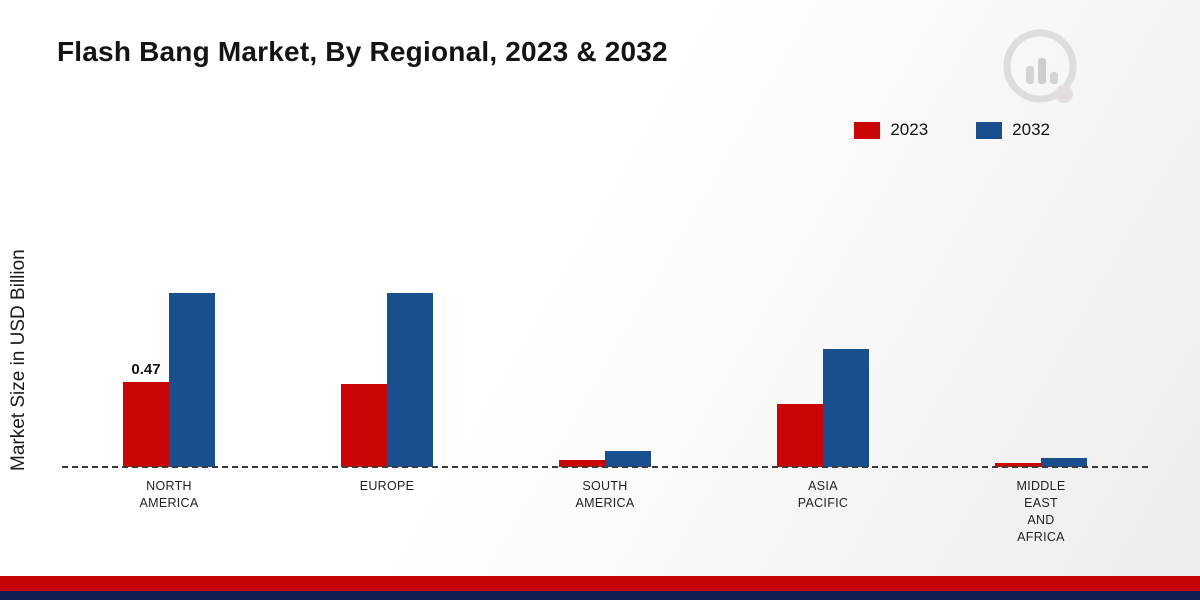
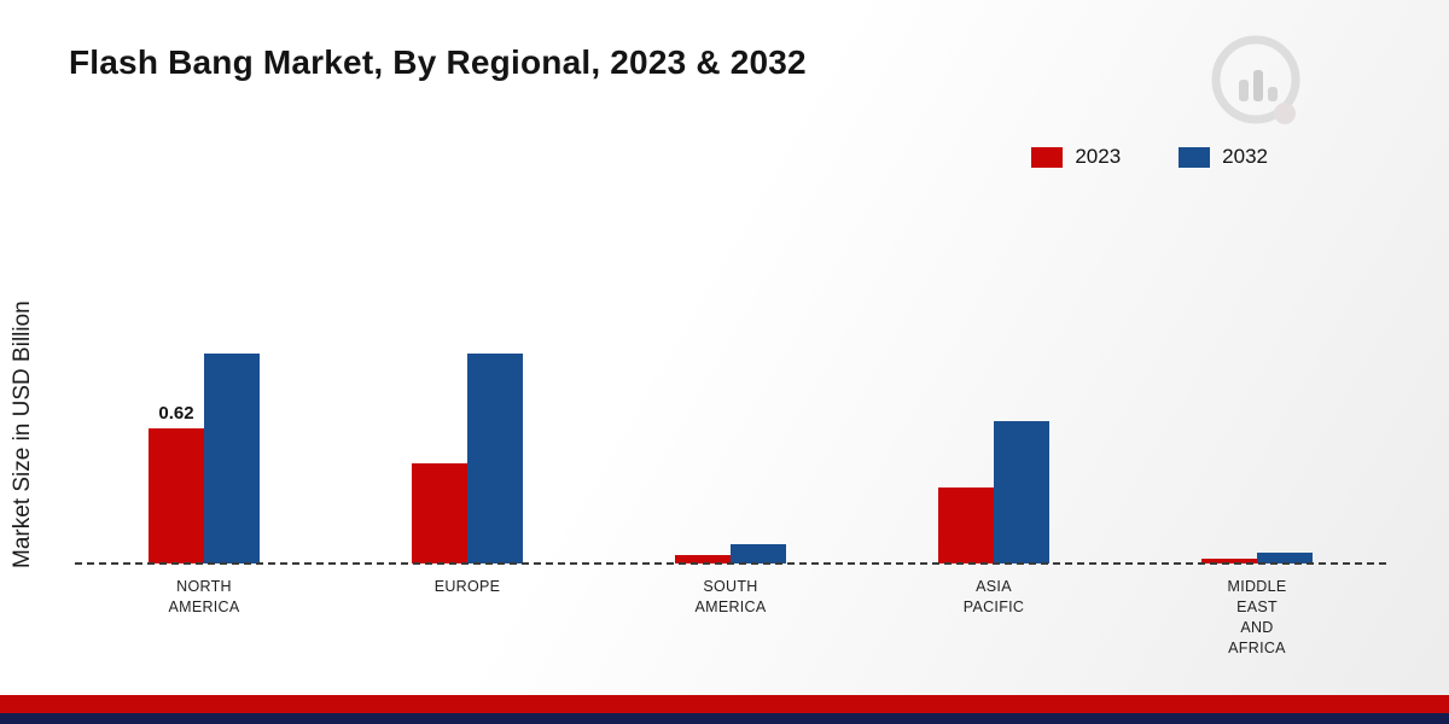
2023/NORTH AMERICA: 0.47 -> 0.62
